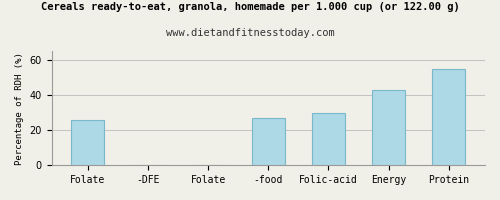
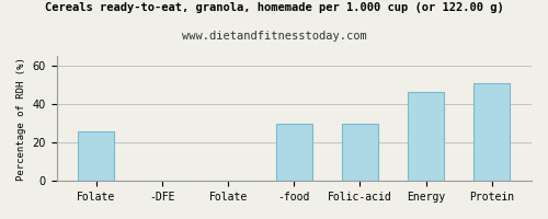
-food: 27 -> 30
Energy: 43 -> 46
Protein: 55 -> 51
